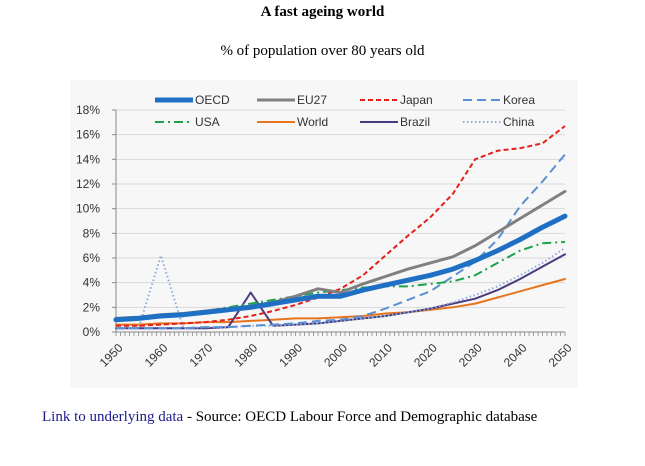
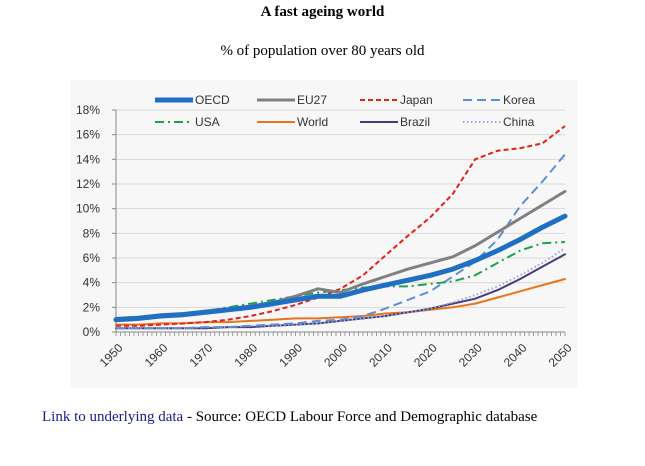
China/1960: 6.2% -> 0.3%
Brazil/1980: 3.2% -> 0.4%
